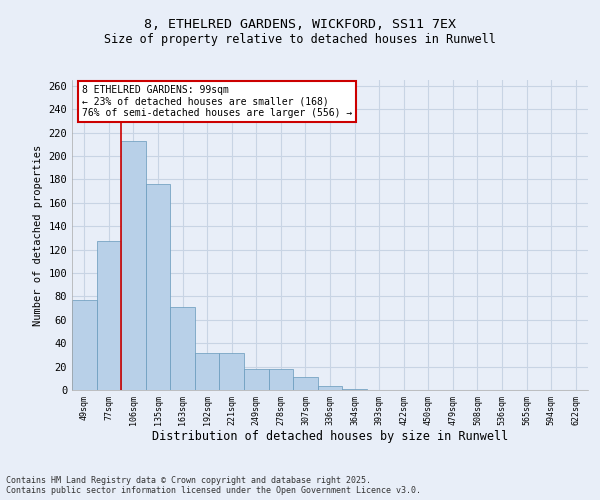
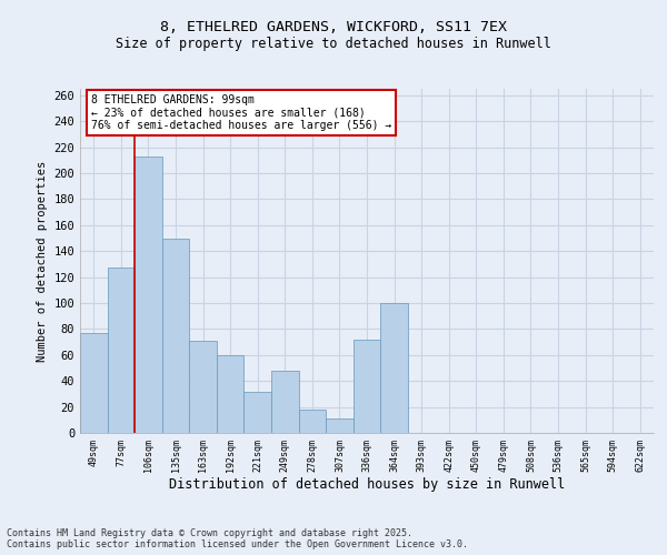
135sqm: 176 -> 150
192sqm: 32 -> 60
249sqm: 18 -> 48
336sqm: 3 -> 72
364sqm: 1 -> 100
